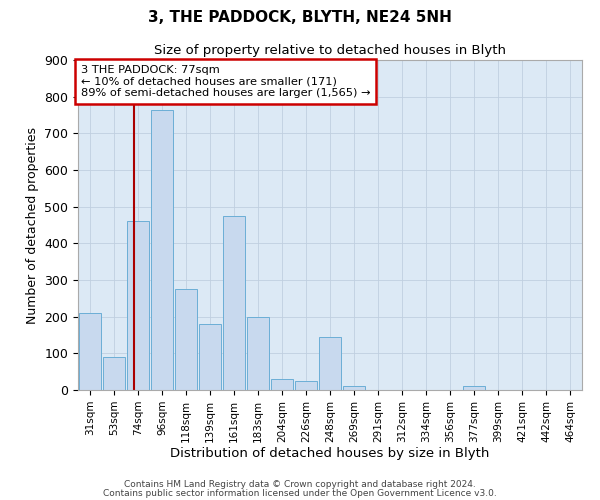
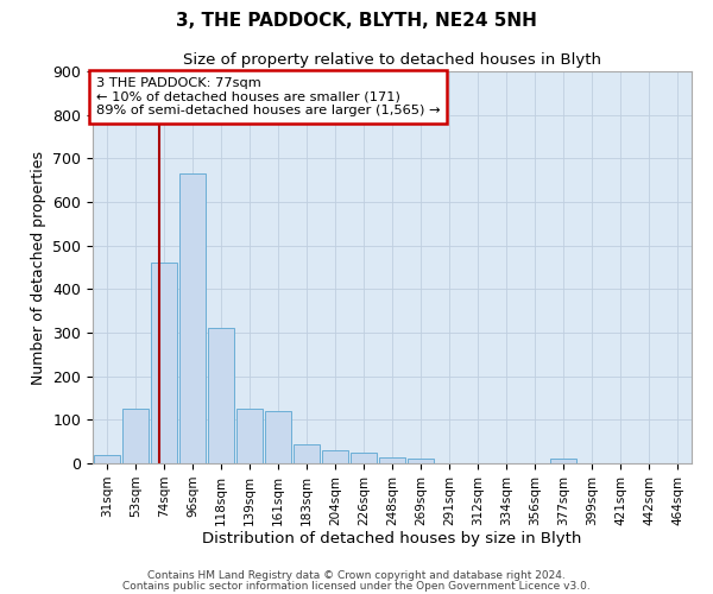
31sqm: 210 -> 20
53sqm: 90 -> 125
96sqm: 765 -> 665
118sqm: 275 -> 310
139sqm: 180 -> 125
161sqm: 475 -> 120
183sqm: 200 -> 45
248sqm: 145 -> 15
